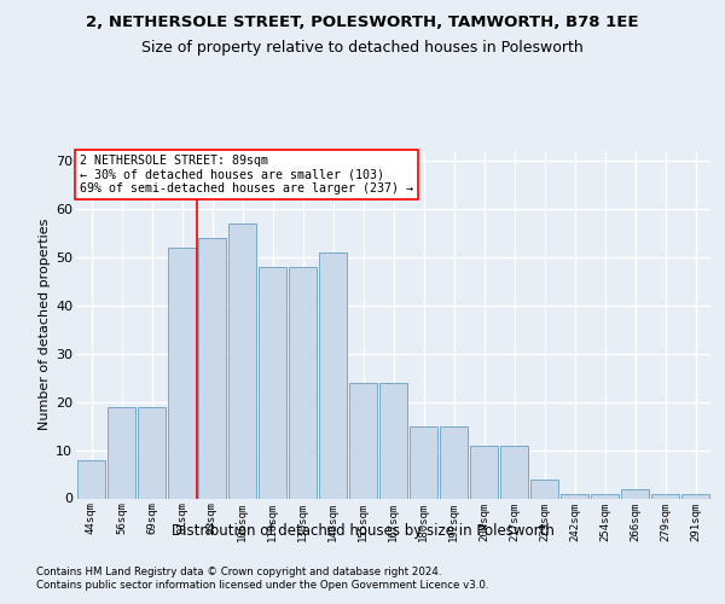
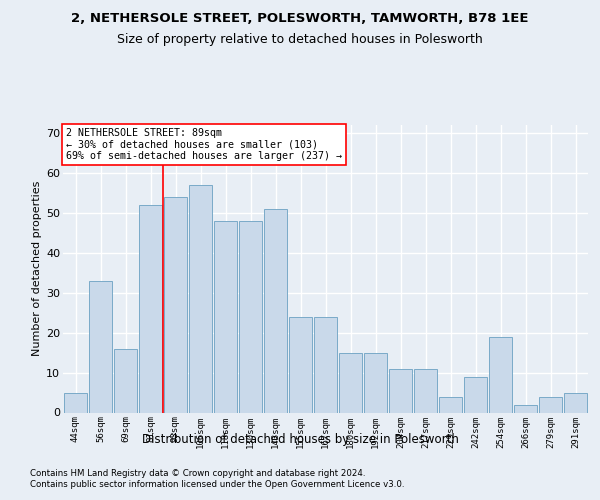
44sqm: 8 -> 5
56sqm: 19 -> 33
69sqm: 19 -> 16
242sqm: 1 -> 9
254sqm: 1 -> 19
279sqm: 1 -> 4
291sqm: 1 -> 5
